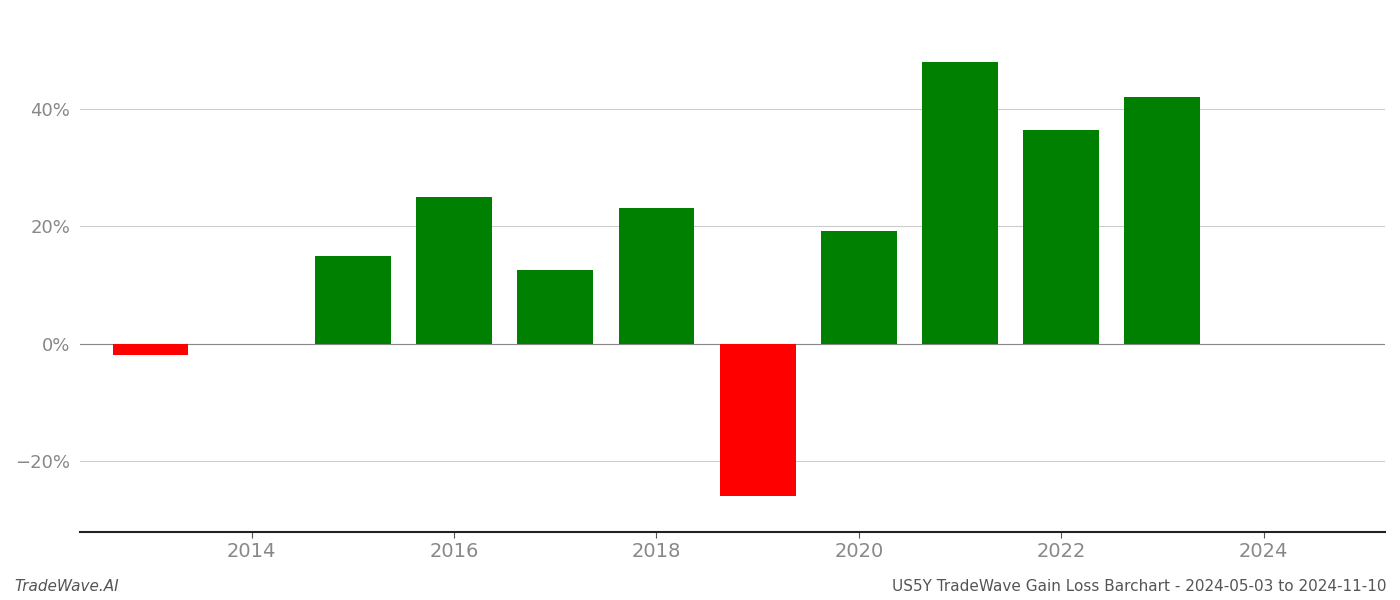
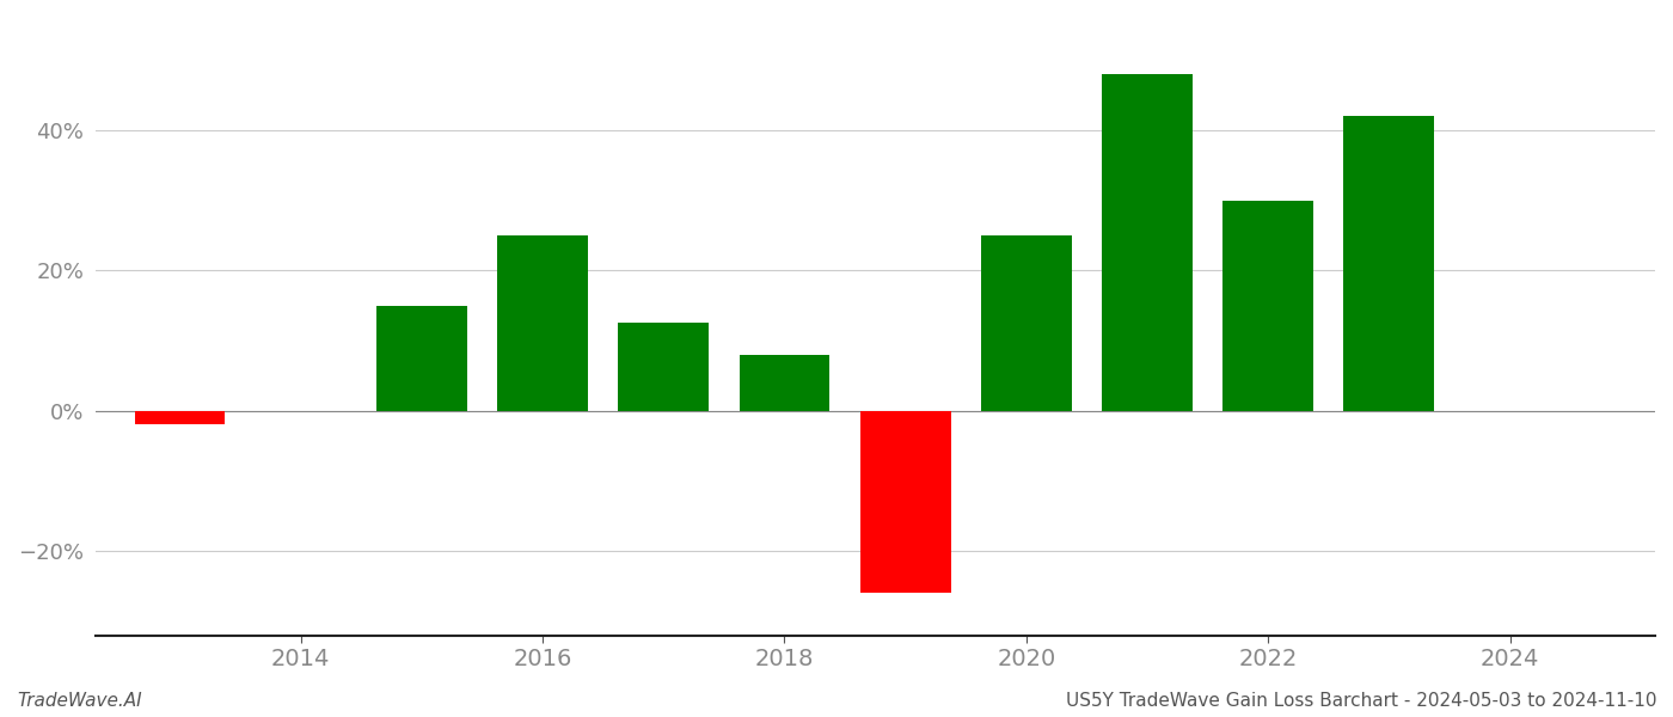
2018: 23.2% -> 8.0%
2020: 19.2% -> 25.0%
2022: 36.4% -> 30.0%
